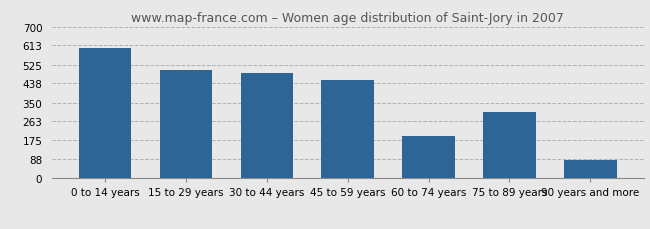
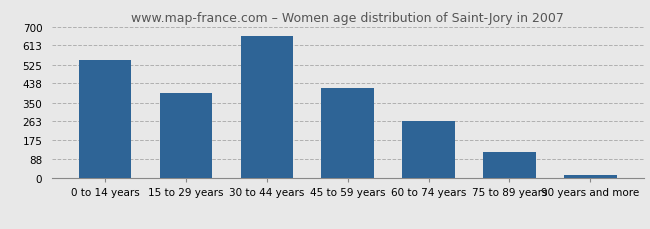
0 to 14 years: 600 -> 547
15 to 29 years: 500 -> 395
30 to 44 years: 485 -> 656
45 to 59 years: 455 -> 418
60 to 74 years: 195 -> 263
75 to 89 years: 305 -> 120
90 years and more: 85 -> 15
